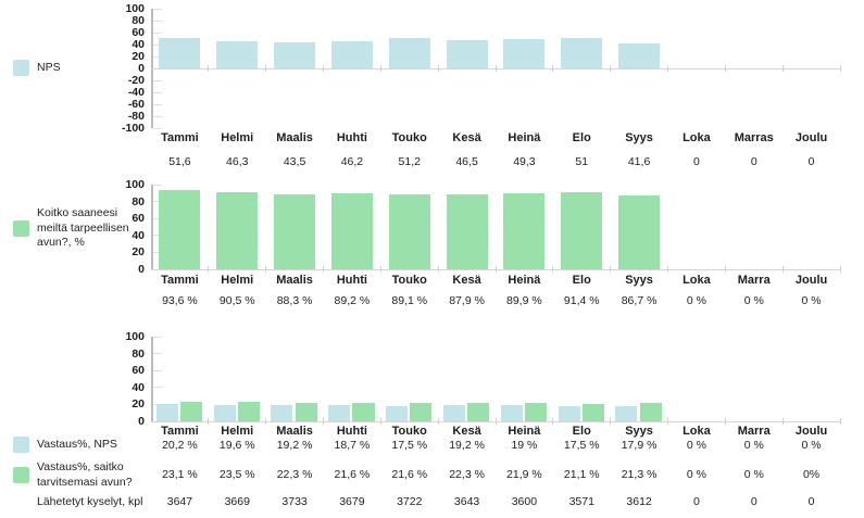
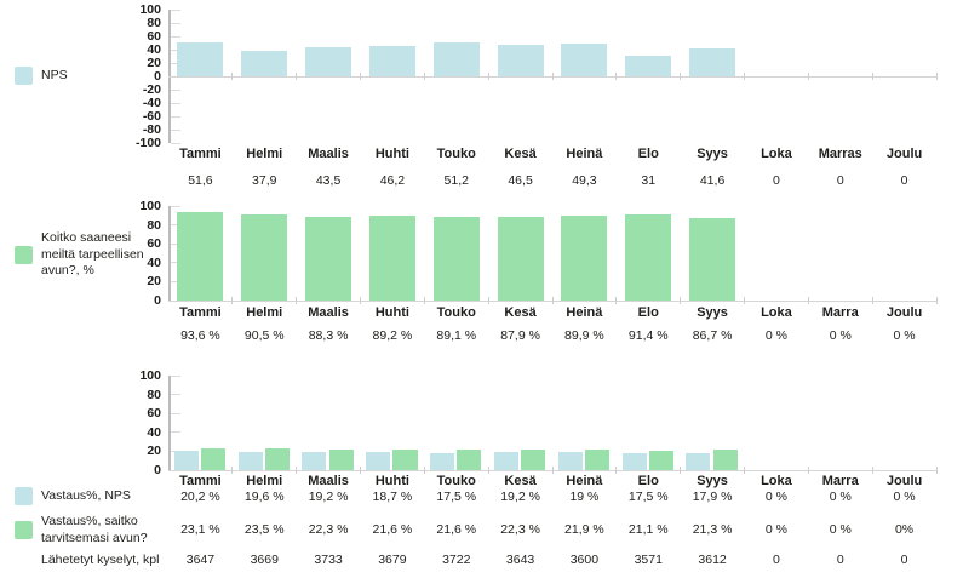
NPS/Helmi: 46,3 -> 37,9
NPS/Elo: 51 -> 31
